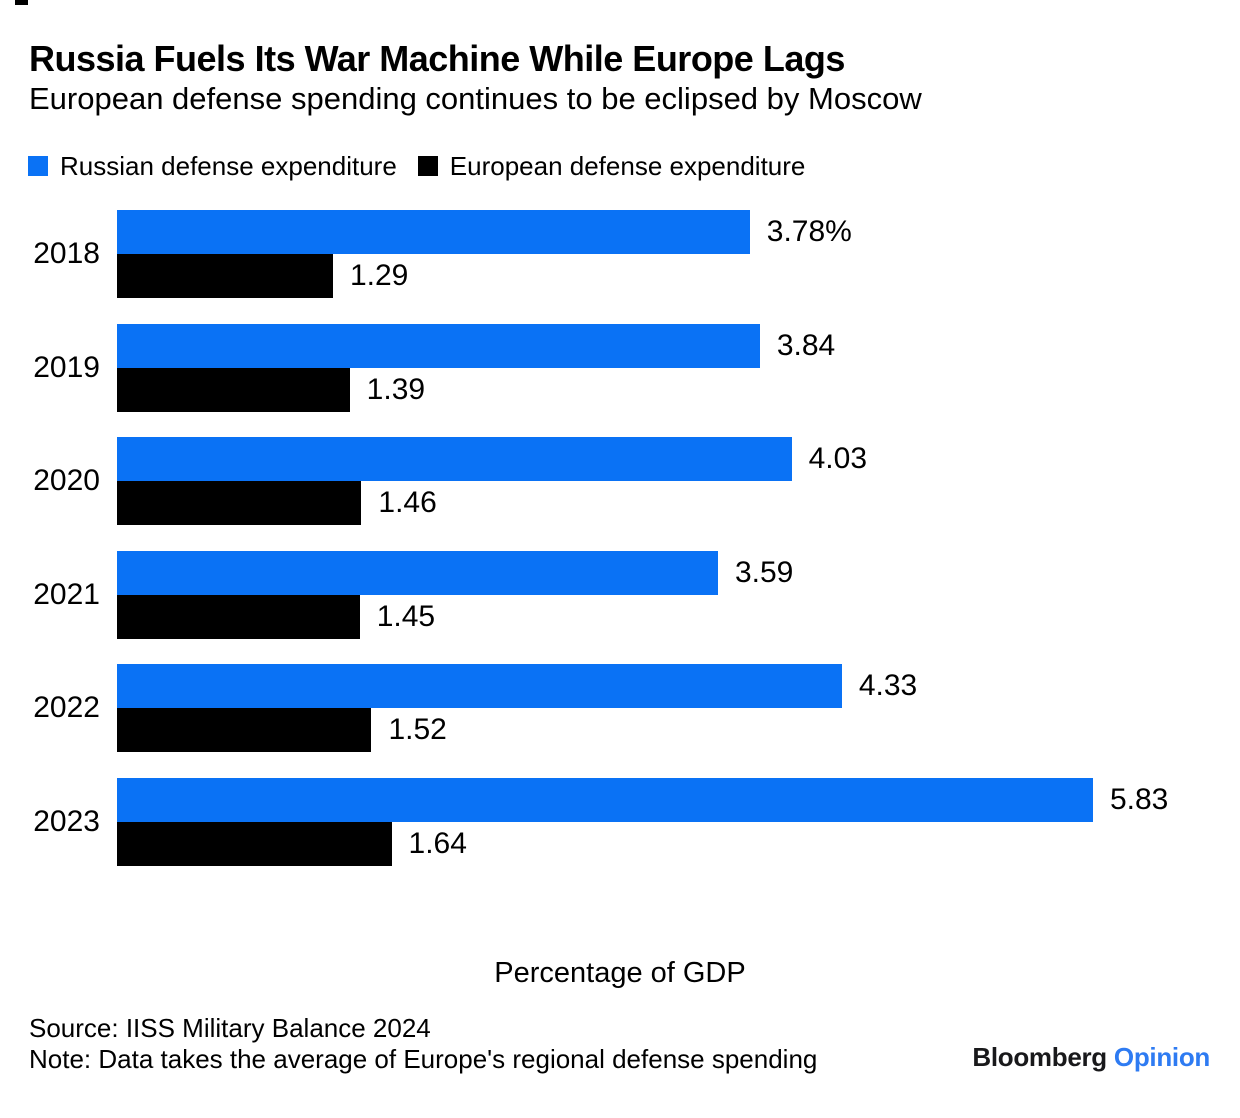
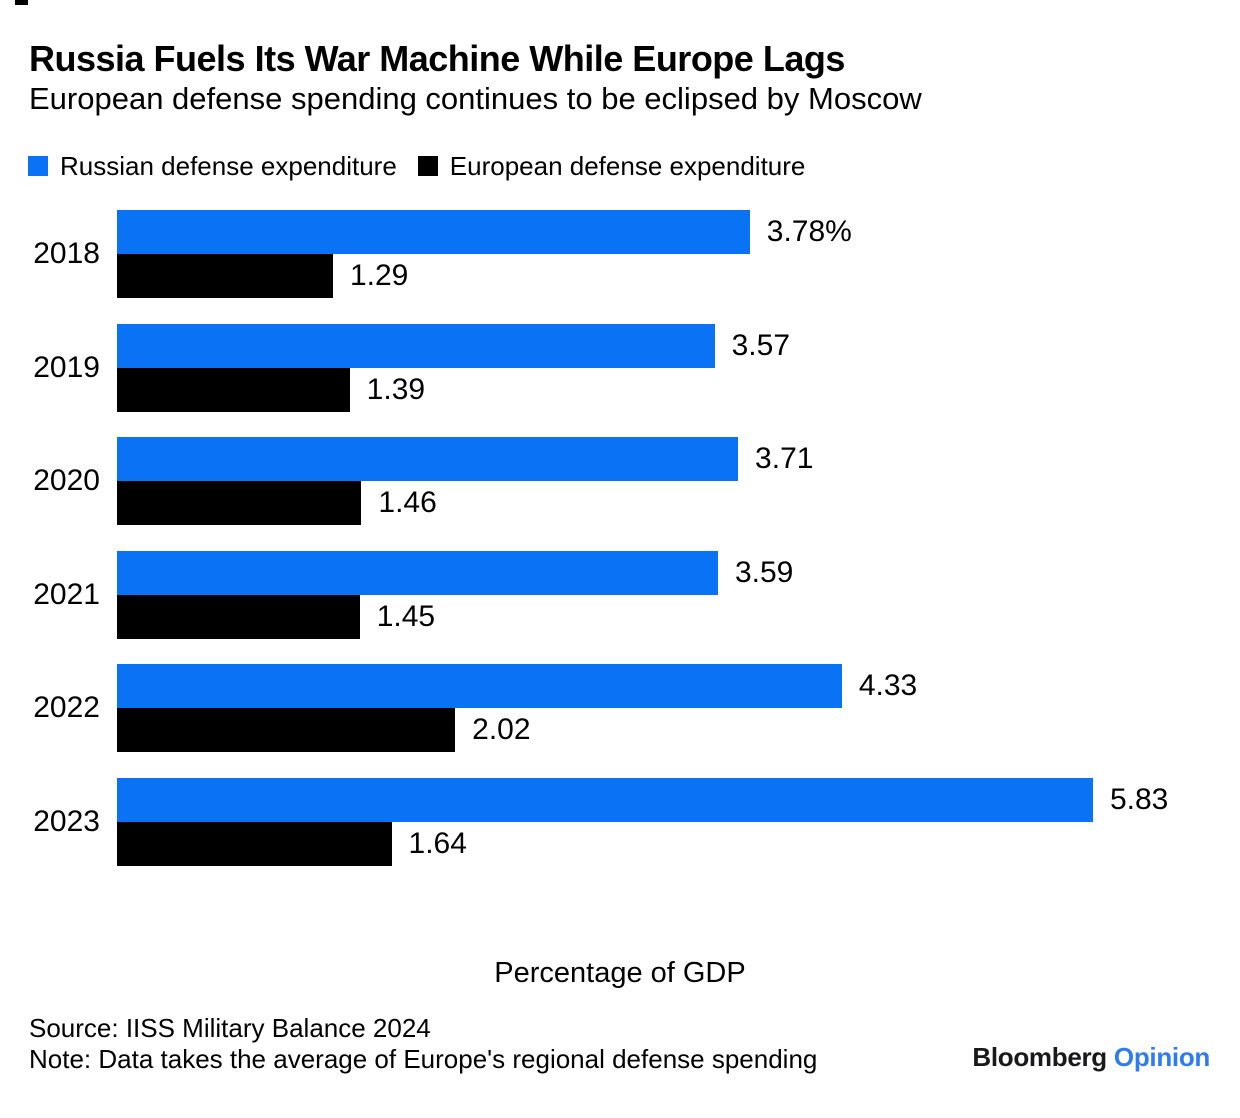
Russian defense expenditure/2019: 3.84 -> 3.57
Russian defense expenditure/2020: 4.03 -> 3.71
European defense expenditure/2022: 1.52 -> 2.02
